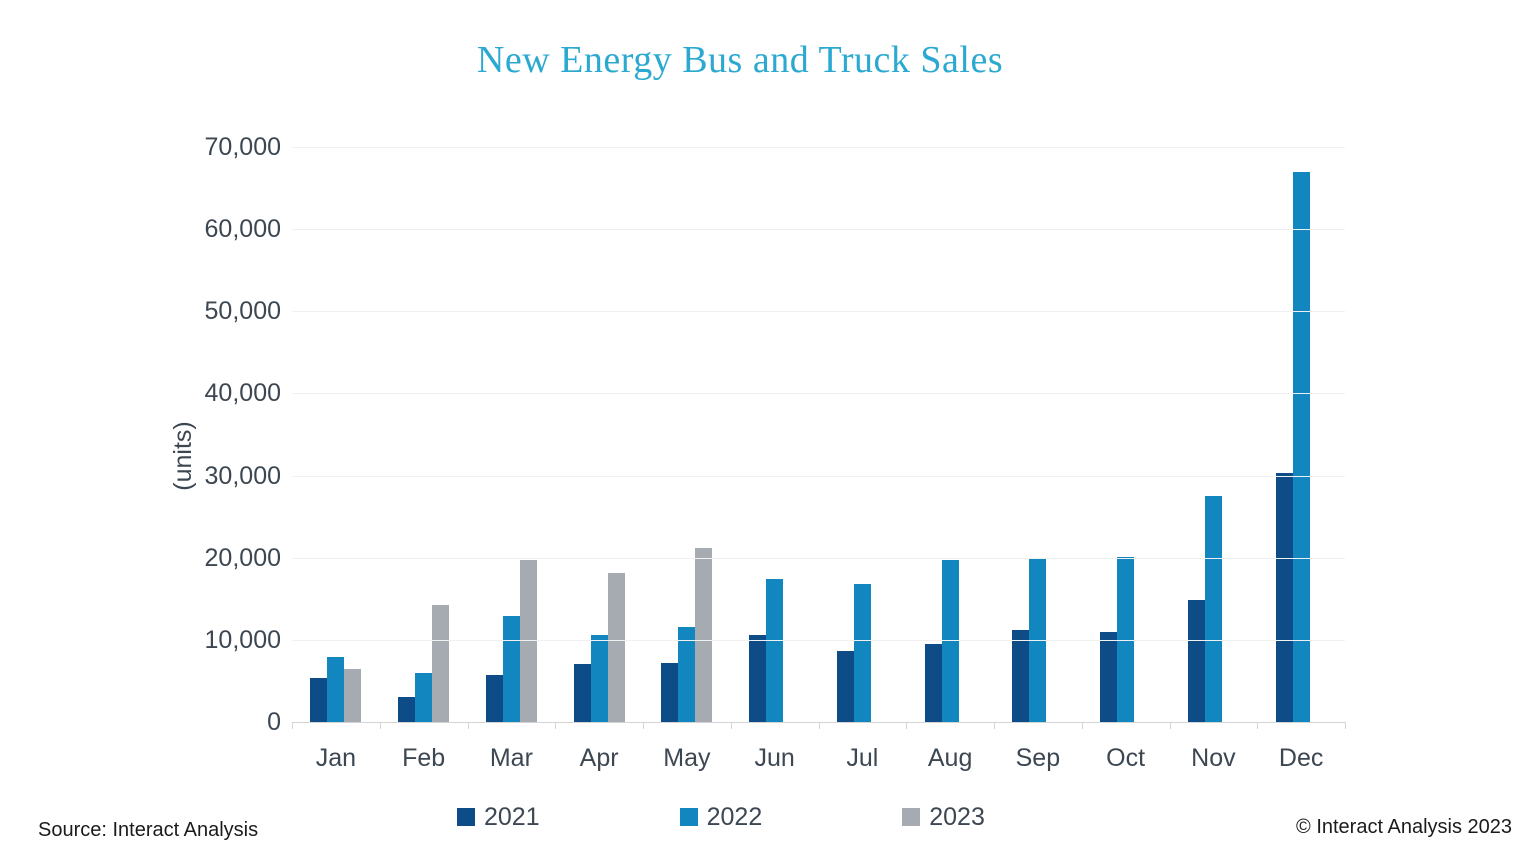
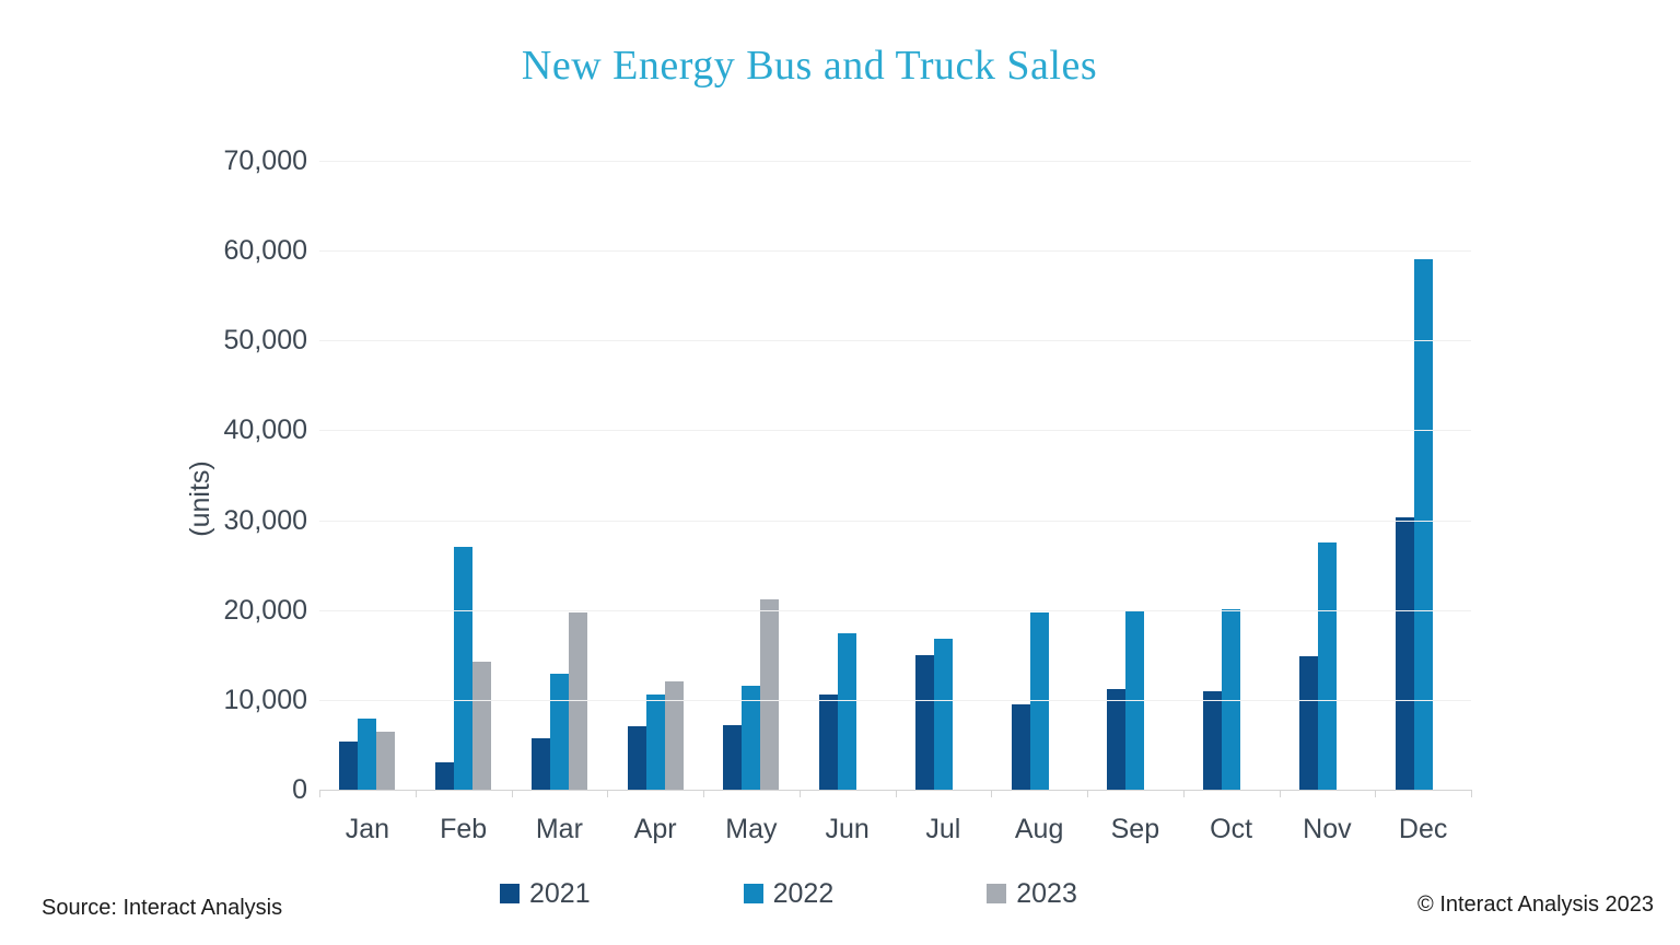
2022/Feb: 6000 -> 27000
2023/Apr: 18000 -> 12000
2021/Jul: 9000 -> 15000
2022/Dec: 67000 -> 59000
